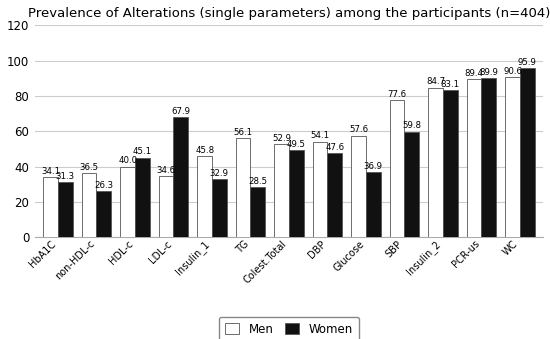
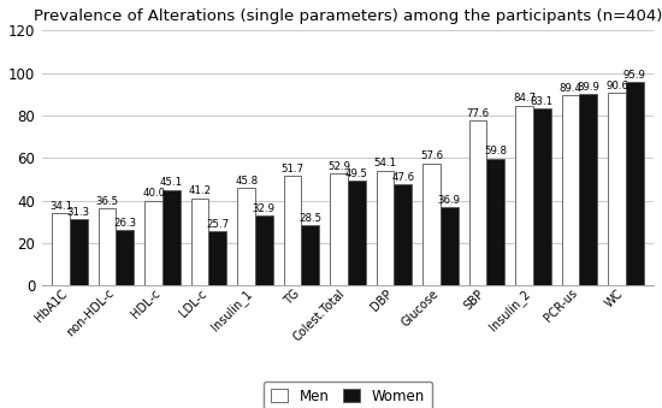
Men/LDL-c: 34.6 -> 41.2
Women/LDL-c: 67.9 -> 25.7
Men/TG: 56.1 -> 51.7
